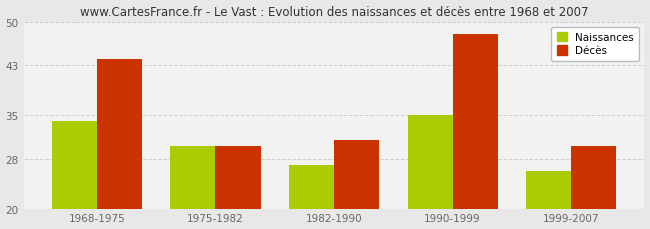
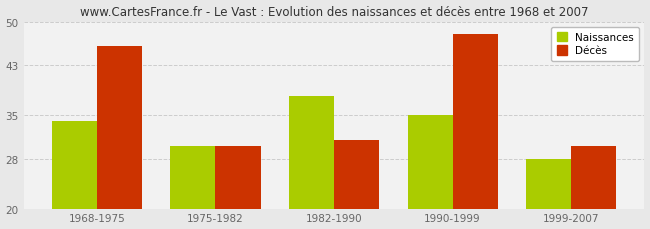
Décès/1968-1975: 44 -> 46
Naissances/1982-1990: 27 -> 38
Naissances/1999-2007: 26 -> 28
